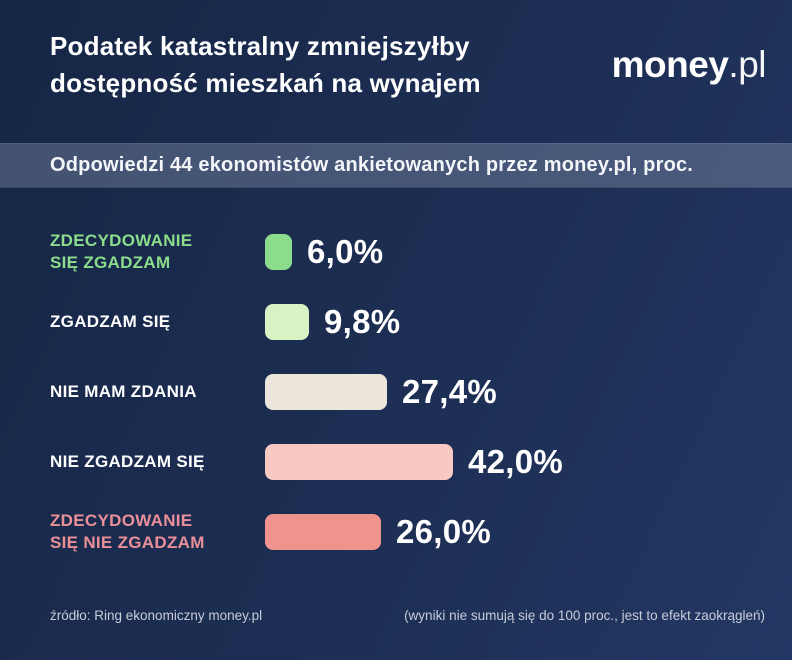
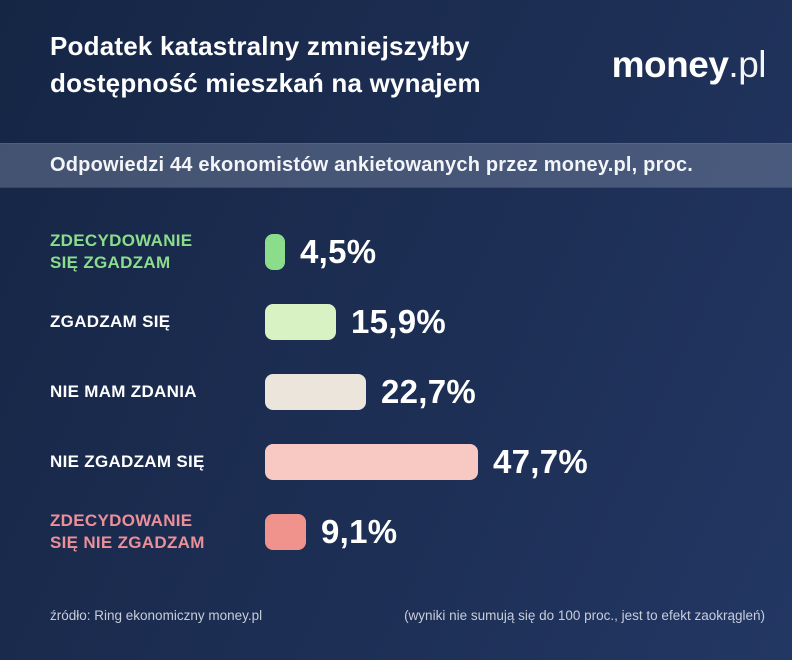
ZDECYDOWANIE SIĘ ZGADZAM: 6,0% -> 4,5%
ZGADZAM SIĘ: 9,8% -> 15,9%
NIE MAM ZDANIA: 27,4% -> 22,7%
NIE ZGADZAM SIĘ: 42,0% -> 47,7%
ZDECYDOWANIE SIĘ NIE ZGADZAM: 26,0% -> 9,1%
